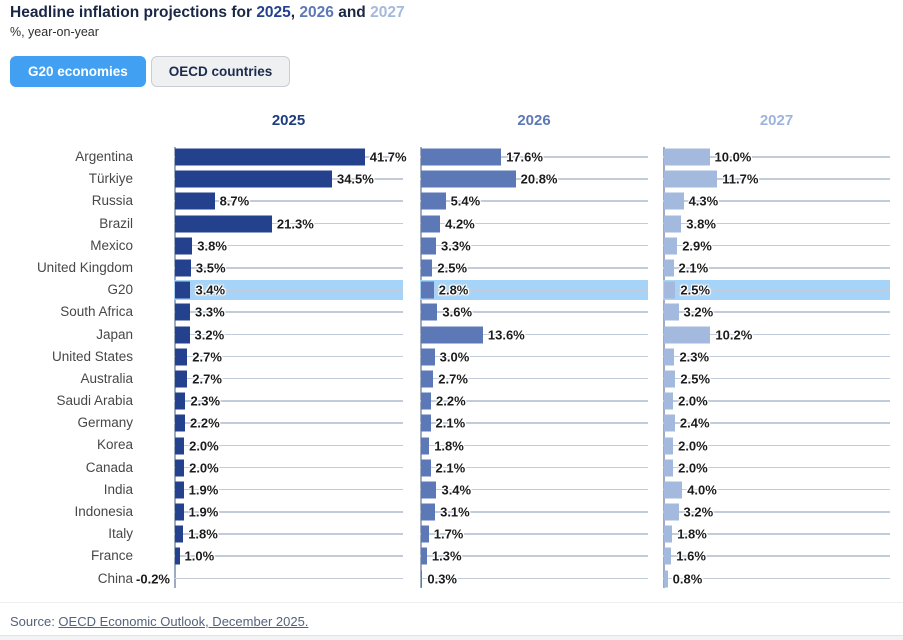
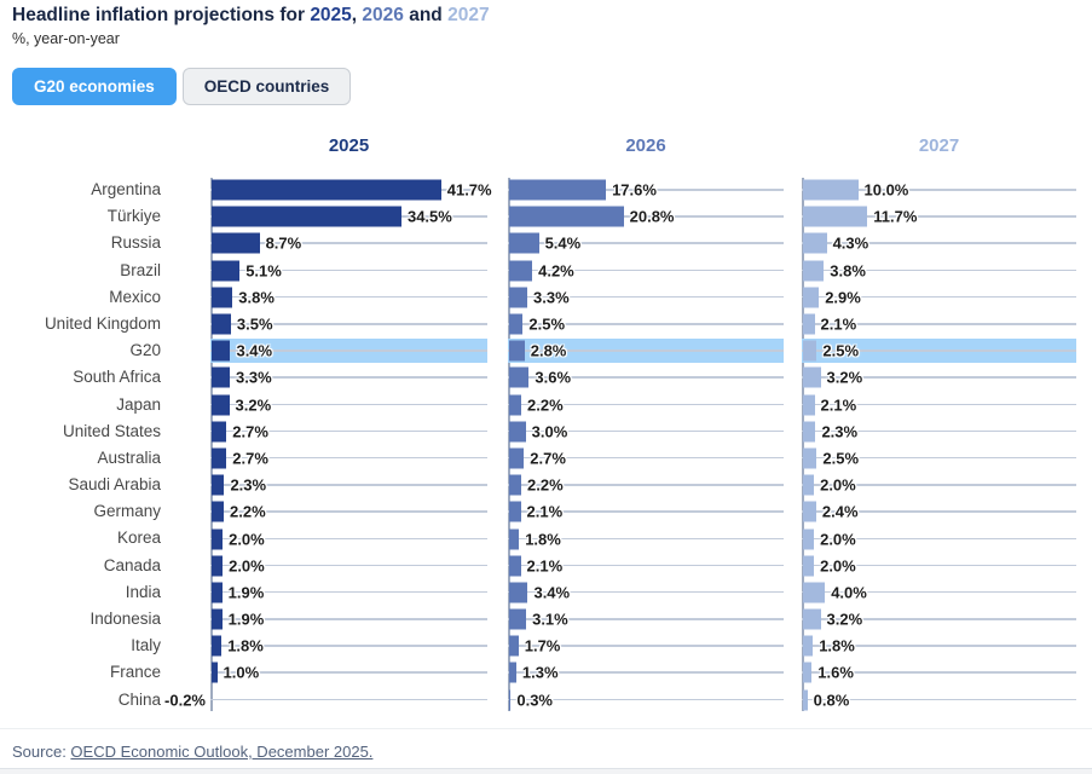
2025/Brazil: 21.3% -> 5.1%
2026/Japan: 13.6% -> 2.2%
2027/Japan: 10.2% -> 2.1%
